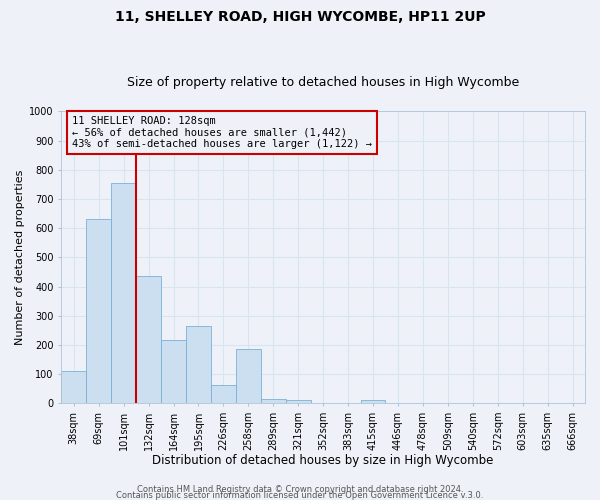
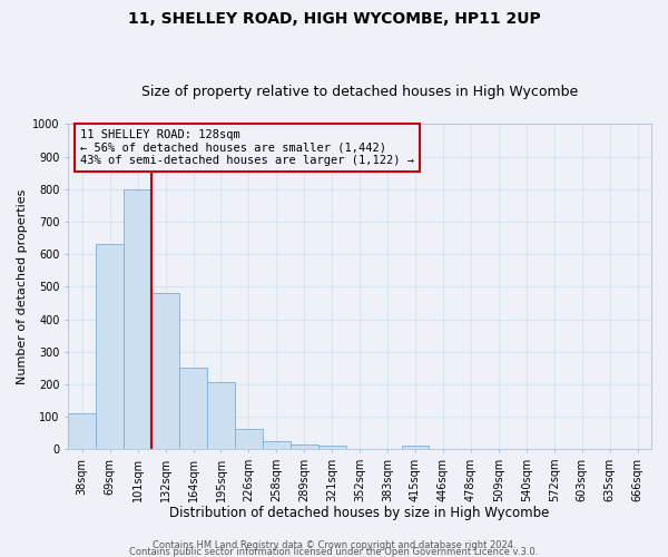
101sqm: 755 -> 800
132sqm: 435 -> 480
164sqm: 215 -> 250
195sqm: 265 -> 205
258sqm: 185 -> 25
